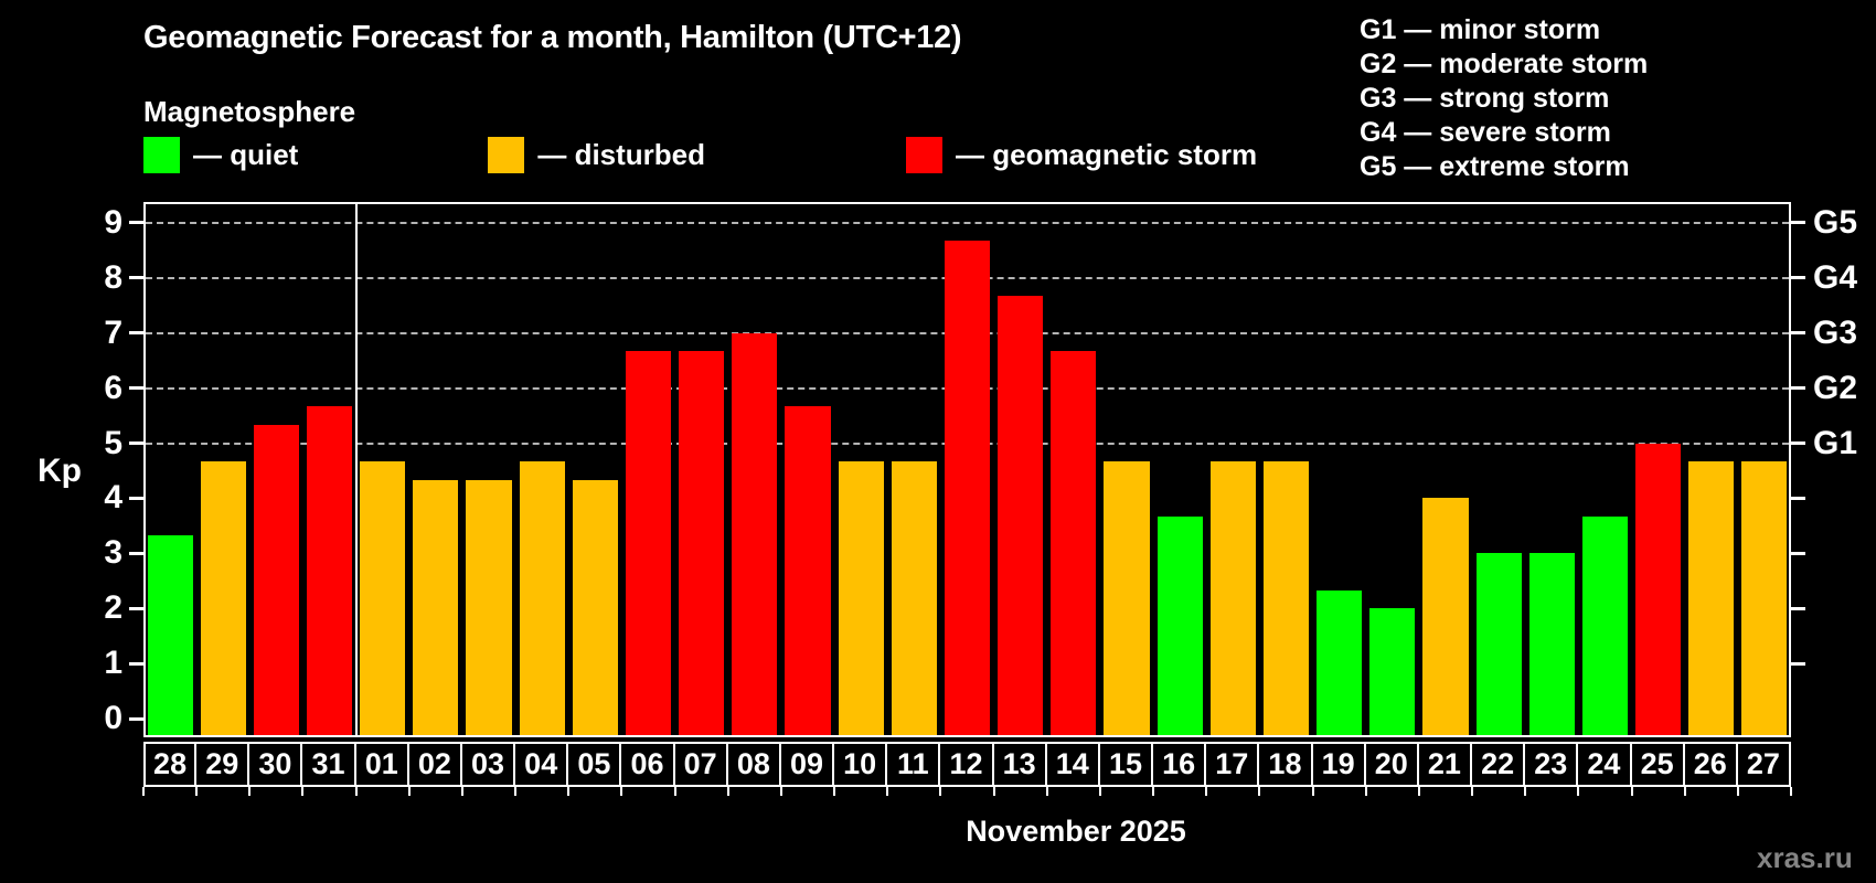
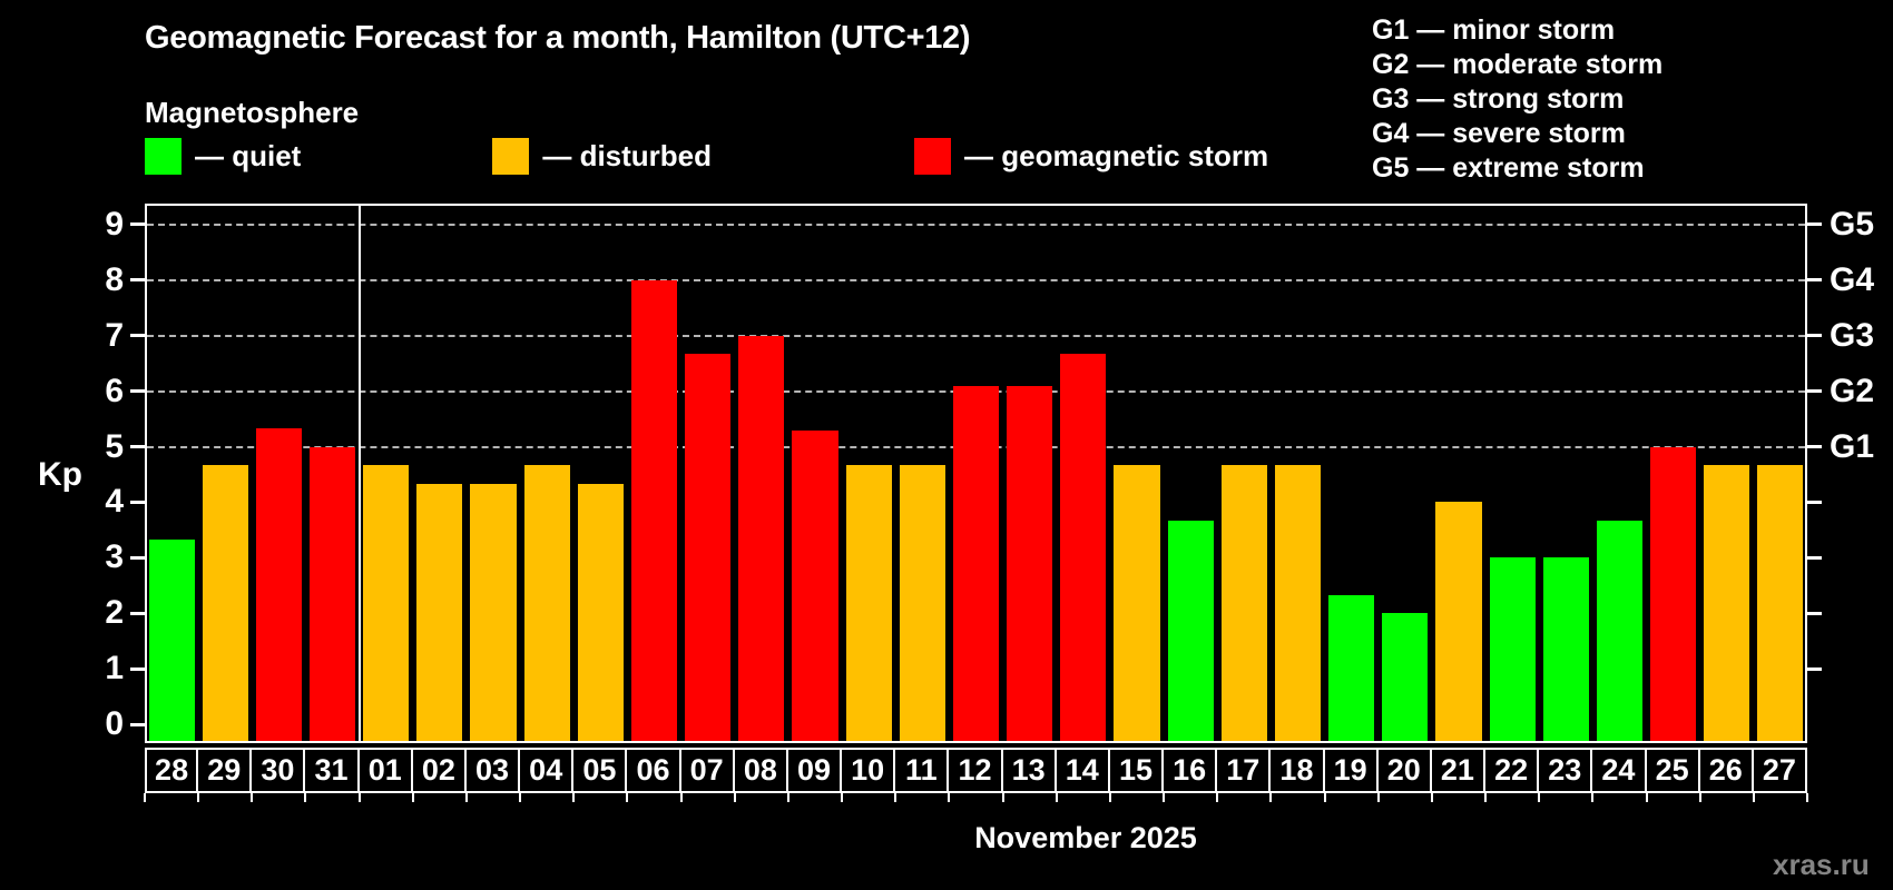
31: 5.7 -> 5.0
06: 6.7 -> 8.0
09: 5.7 -> 5.3
12: 8.7 -> 6.1
13: 7.7 -> 6.1
